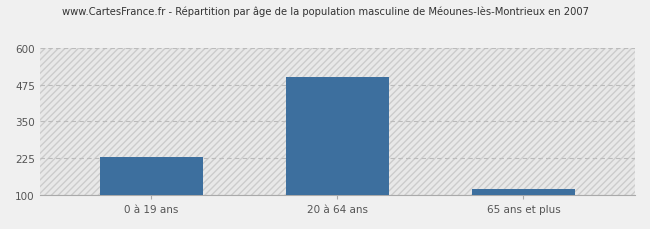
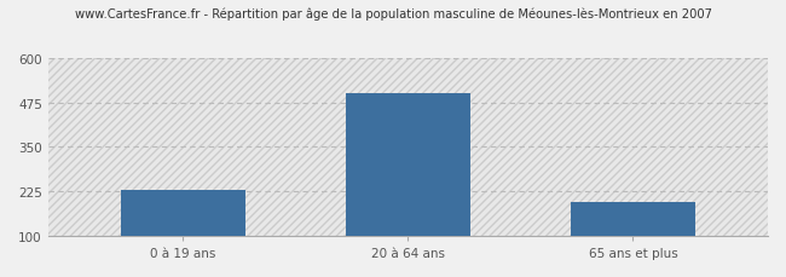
65 ans et plus: 120 -> 195
